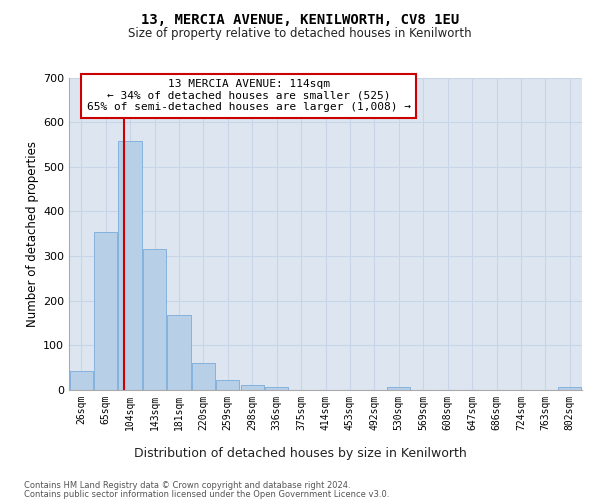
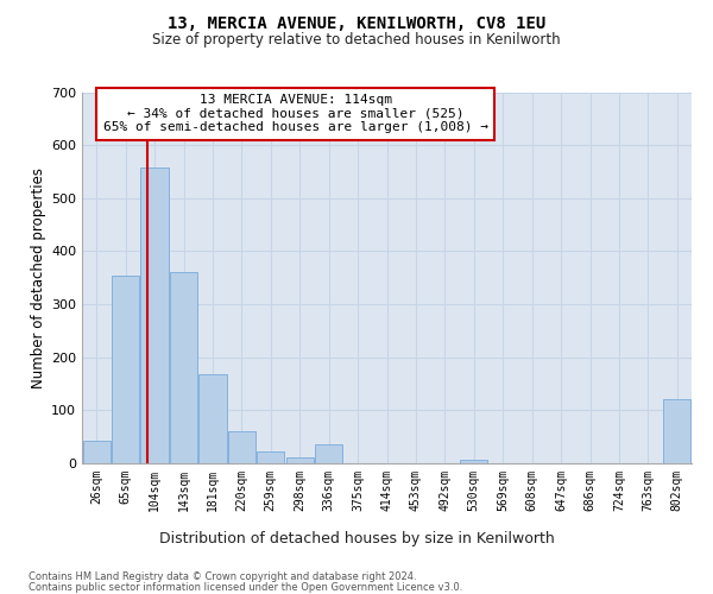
143sqm: 315 -> 360
336sqm: 7 -> 35
802sqm: 7 -> 120
